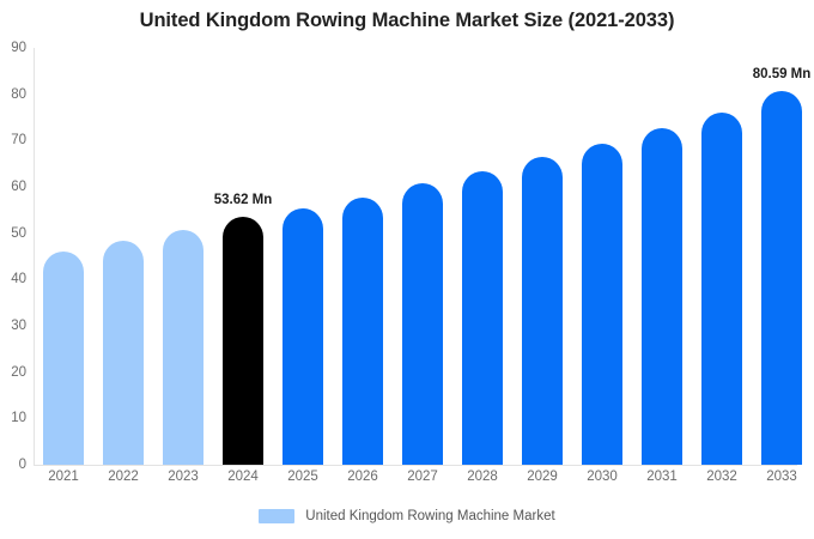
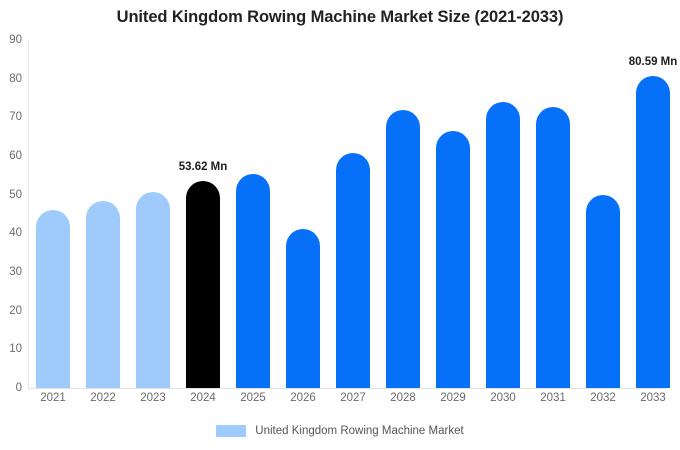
2026: 58 -> 41
2028: 63 -> 72
2030: 69 -> 74
2032: 76 -> 50
